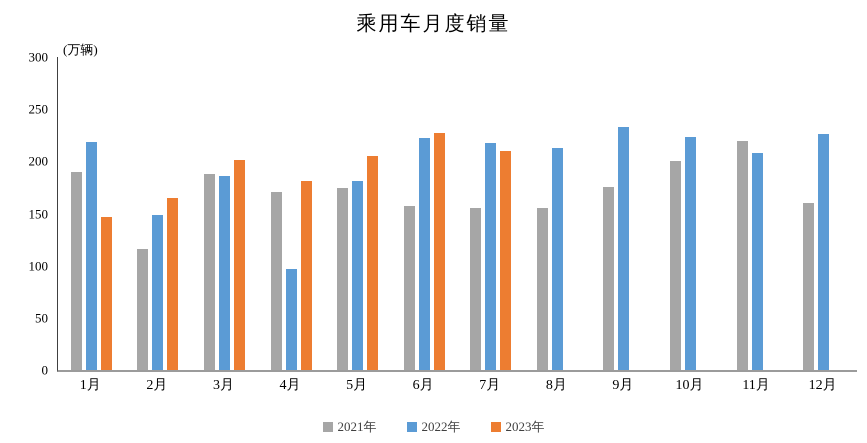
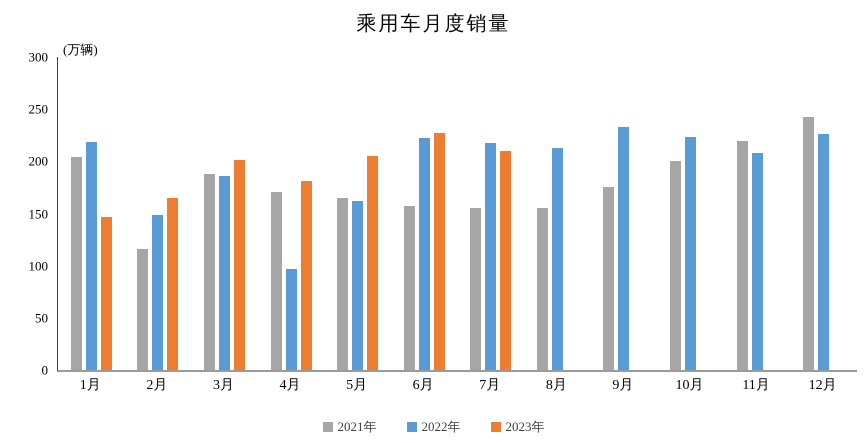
2021年/1月: 190 -> 204
2021年/5月: 174 -> 165
2022年/5月: 181 -> 162
2021年/12月: 160 -> 242
